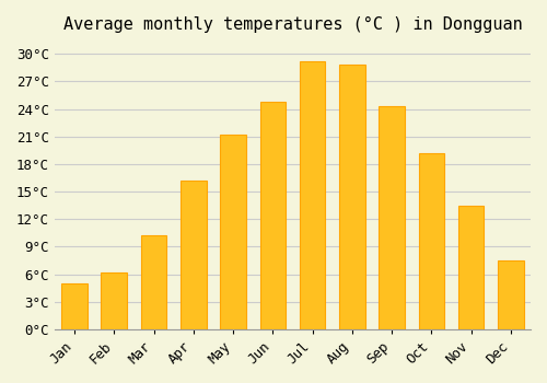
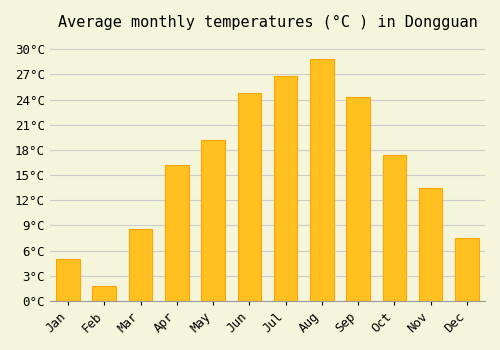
Feb: 6.2°C -> 1.8°C
Mar: 10.2°C -> 8.6°C
May: 21.2°C -> 19.2°C
Jul: 29.2°C -> 26.8°C
Oct: 19.2°C -> 17.4°C
